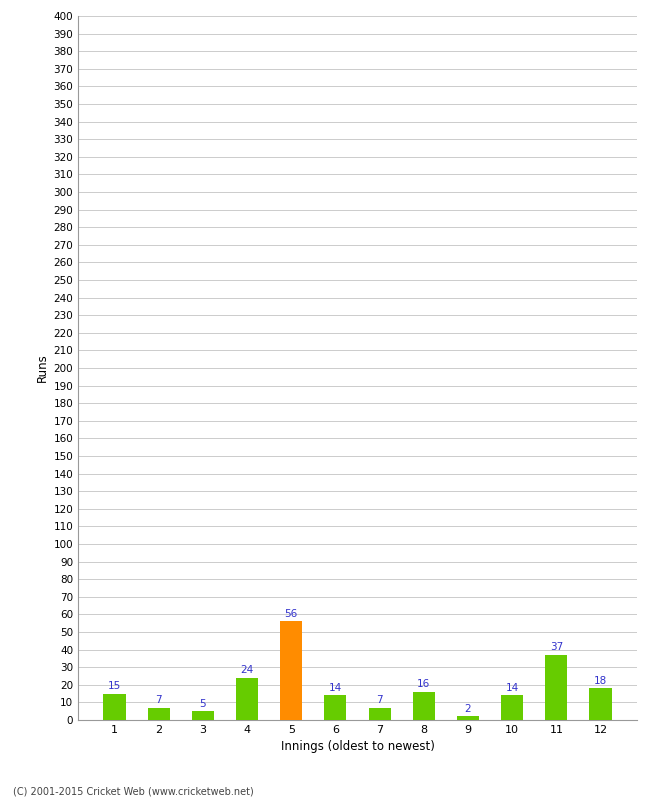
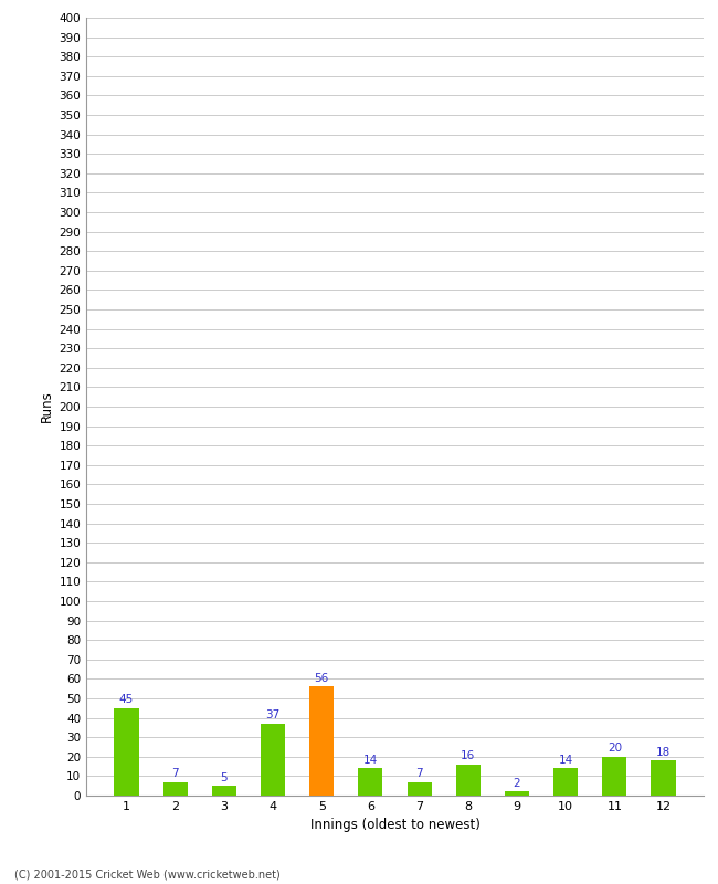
1: 15 -> 45
4: 24 -> 37
11: 37 -> 20
